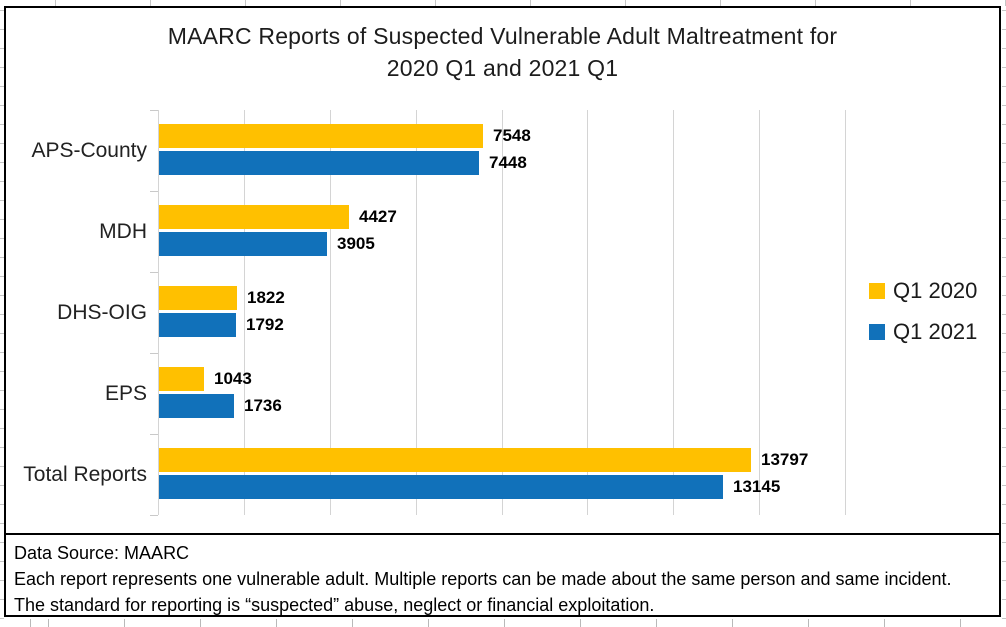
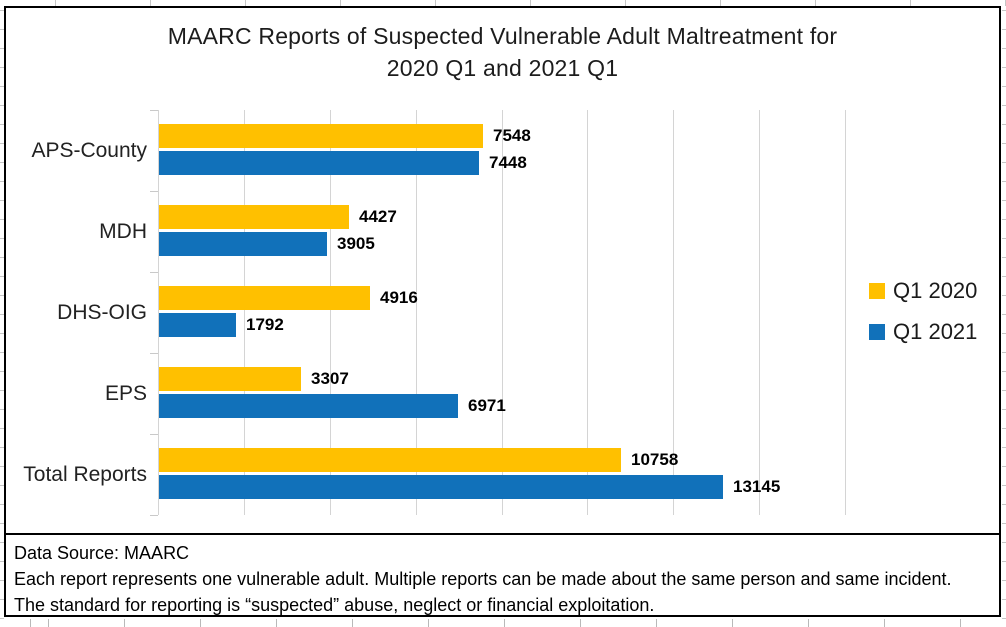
Q1 2020/DHS-OIG: 1822 -> 4916
Q1 2020/EPS: 1043 -> 3307
Q1 2021/EPS: 1736 -> 6971
Q1 2020/Total Reports: 13797 -> 10758
